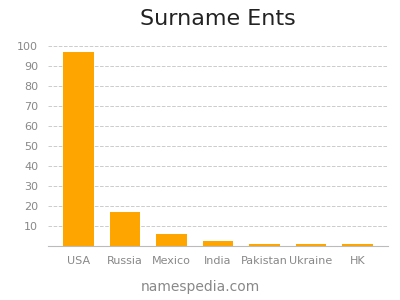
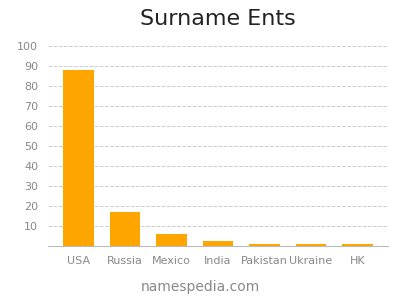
USA: 97.0 -> 88.0
